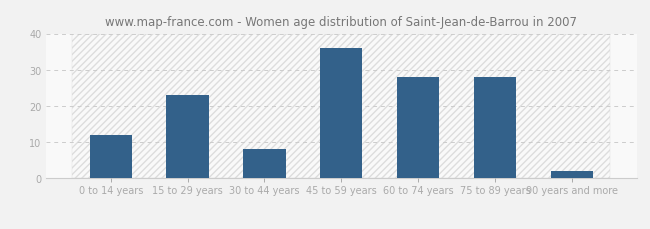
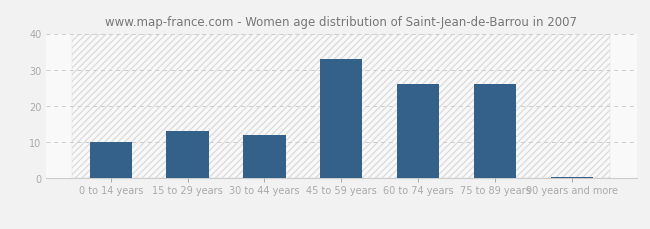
0 to 14 years: 12.0 -> 10.0
15 to 29 years: 23.0 -> 13.0
30 to 44 years: 8.0 -> 12.0
45 to 59 years: 36.0 -> 33.0
60 to 74 years: 28.0 -> 26.0
75 to 89 years: 28.0 -> 26.0
90 years and more: 2.0 -> 0.5
